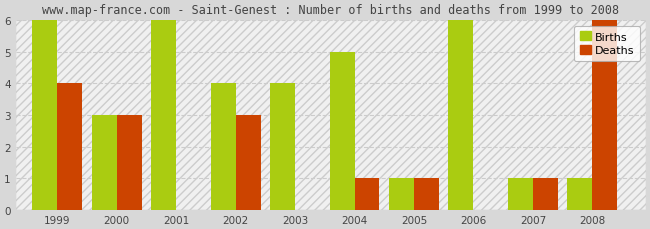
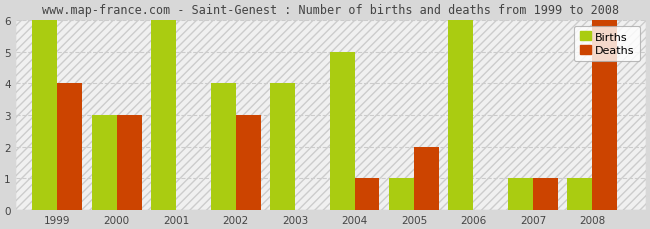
Deaths/2005: 1 -> 2
